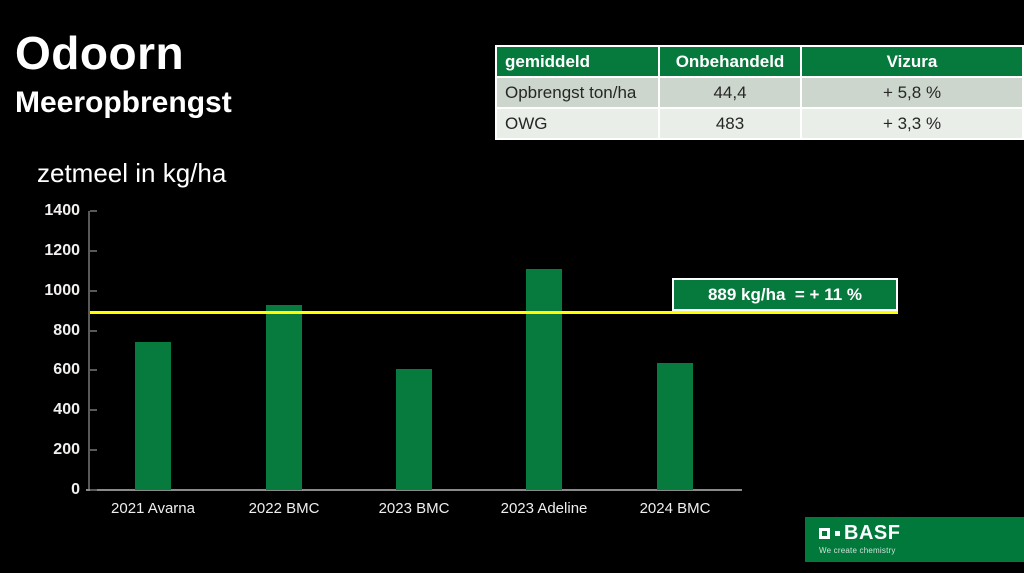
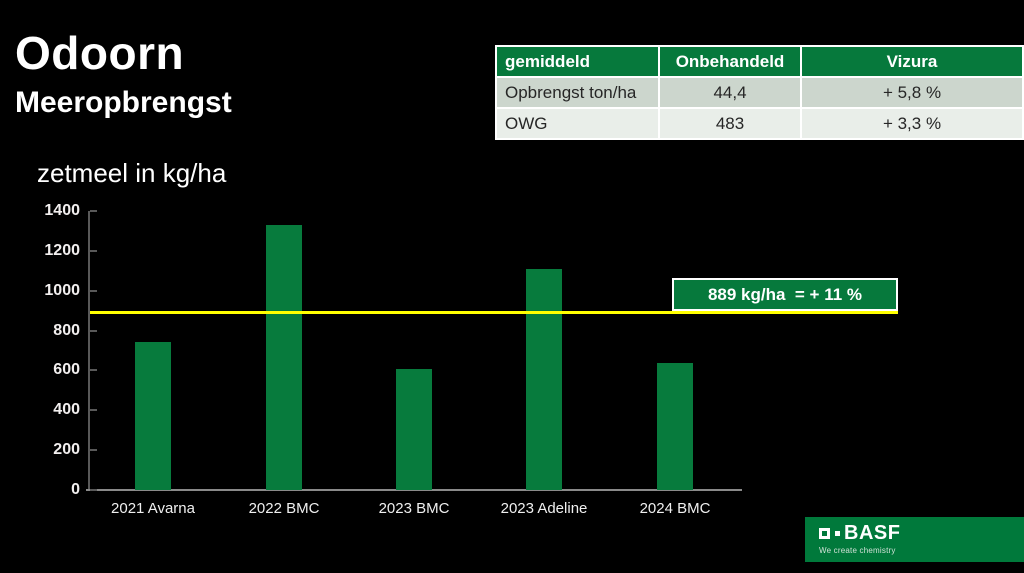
2022 BMC: 930 -> 1330
